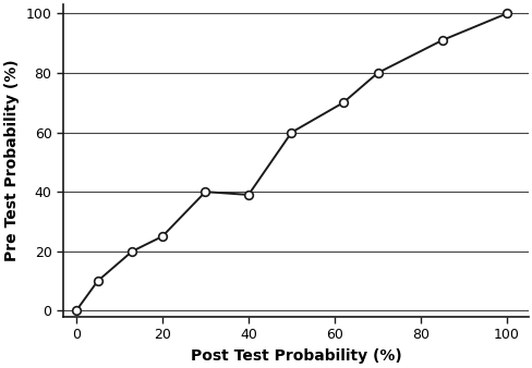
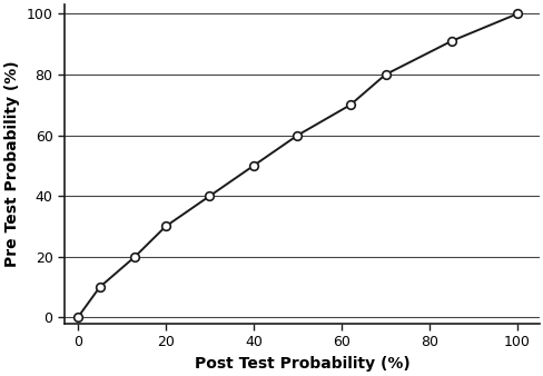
20: 25 -> 30
40: 39 -> 50
